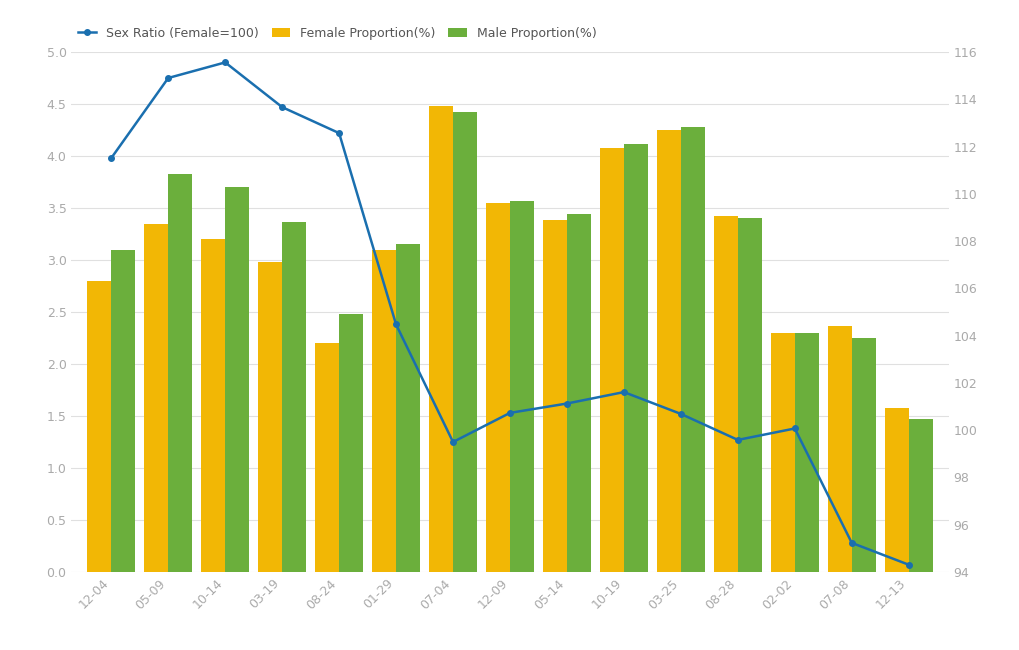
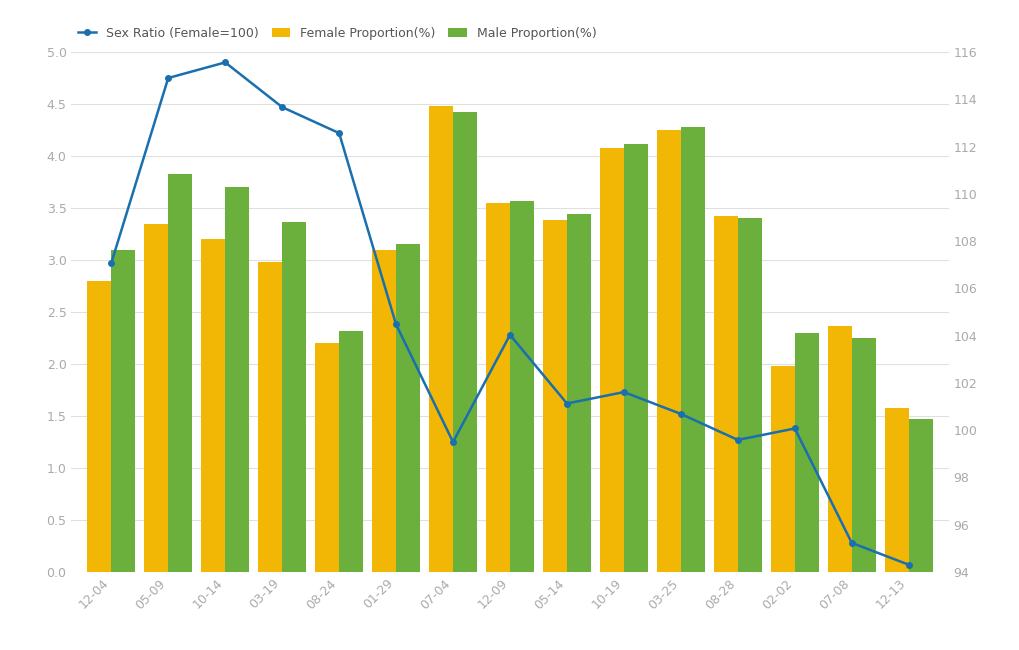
Sex Ratio (Female=100)/12-04: 3.98 -> 2.97
Male Proportion(%)/08-24: 2.48 -> 2.32
Sex Ratio (Female=100)/12-09: 1.53 -> 2.28
Female Proportion(%)/02-02: 2.30 -> 1.98
